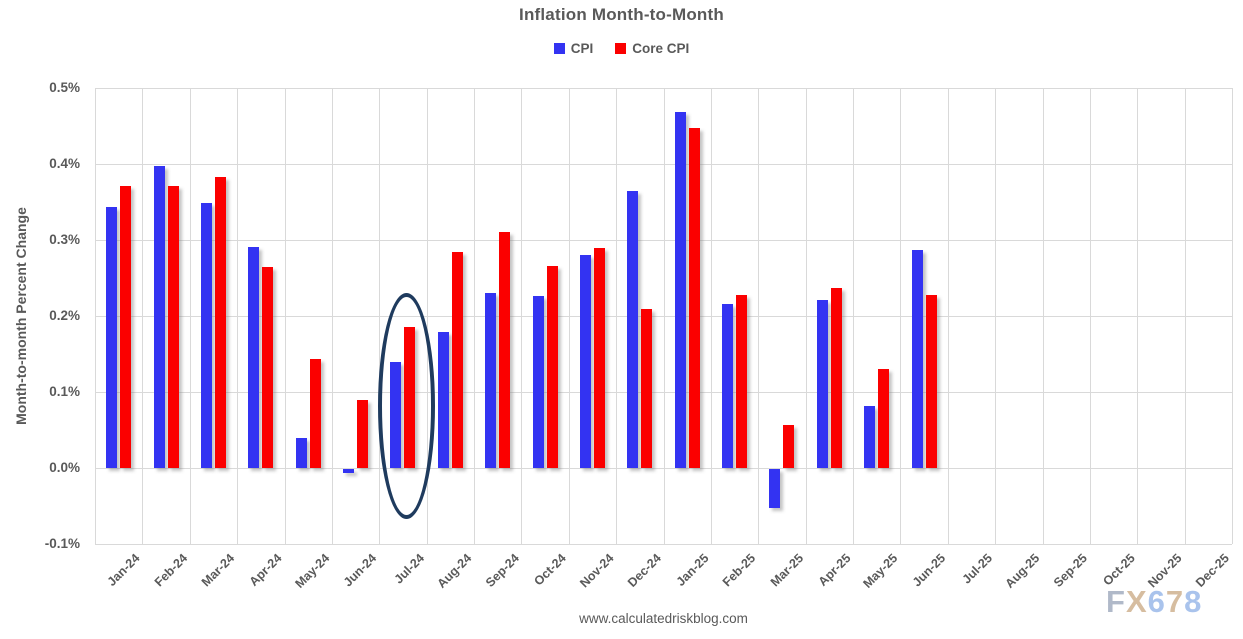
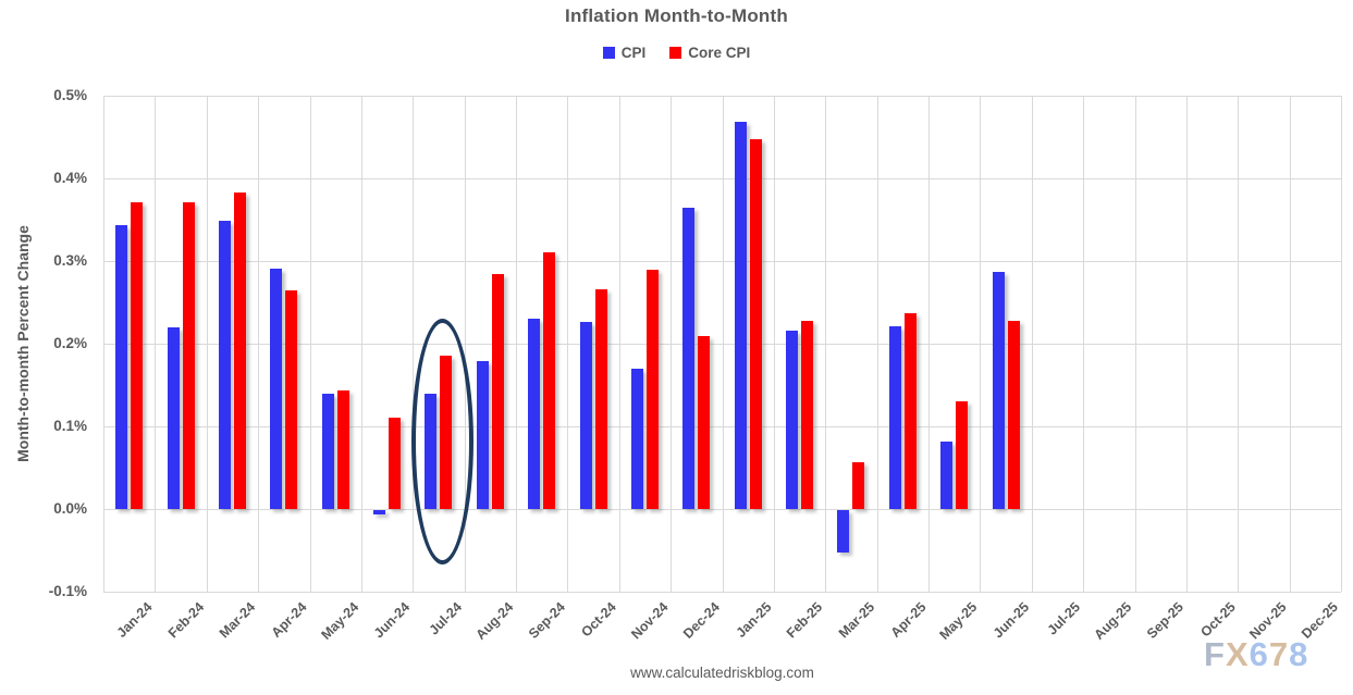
CPI/Feb-24: 0.40% -> 0.22%
CPI/May-24: 0.04% -> 0.14%
Core CPI/Jun-24: 0.09% -> 0.11%
CPI/Nov-24: 0.28% -> 0.17%
